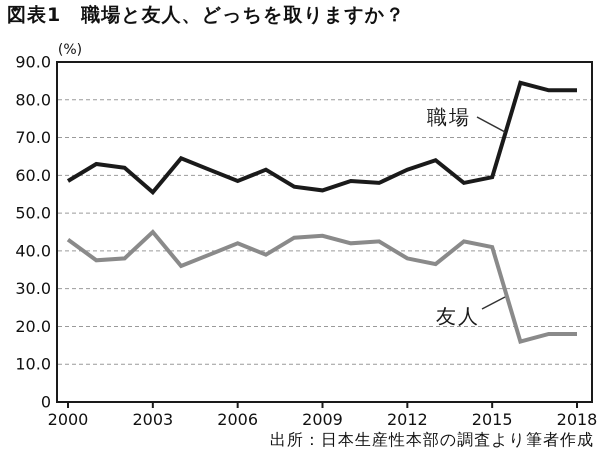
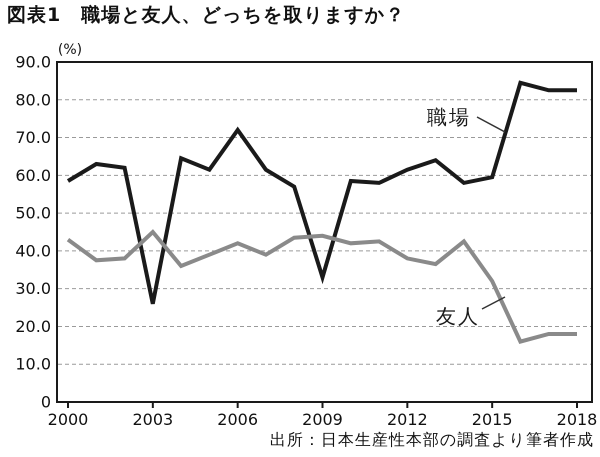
職場/2003: 56 -> 26
職場/2006: 58 -> 72
職場/2009: 56 -> 33
友人/2015: 41 -> 32
